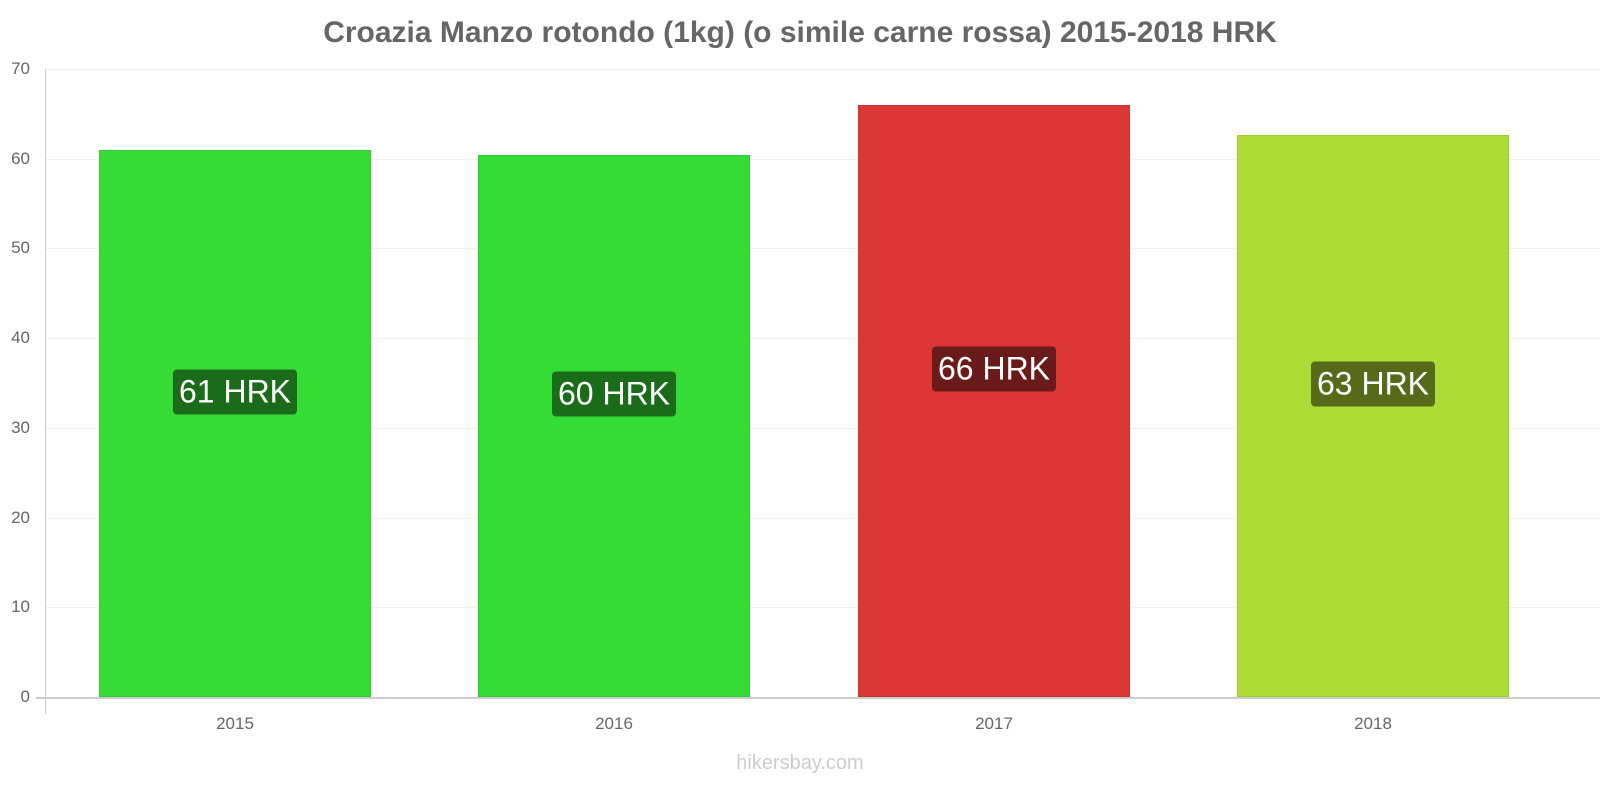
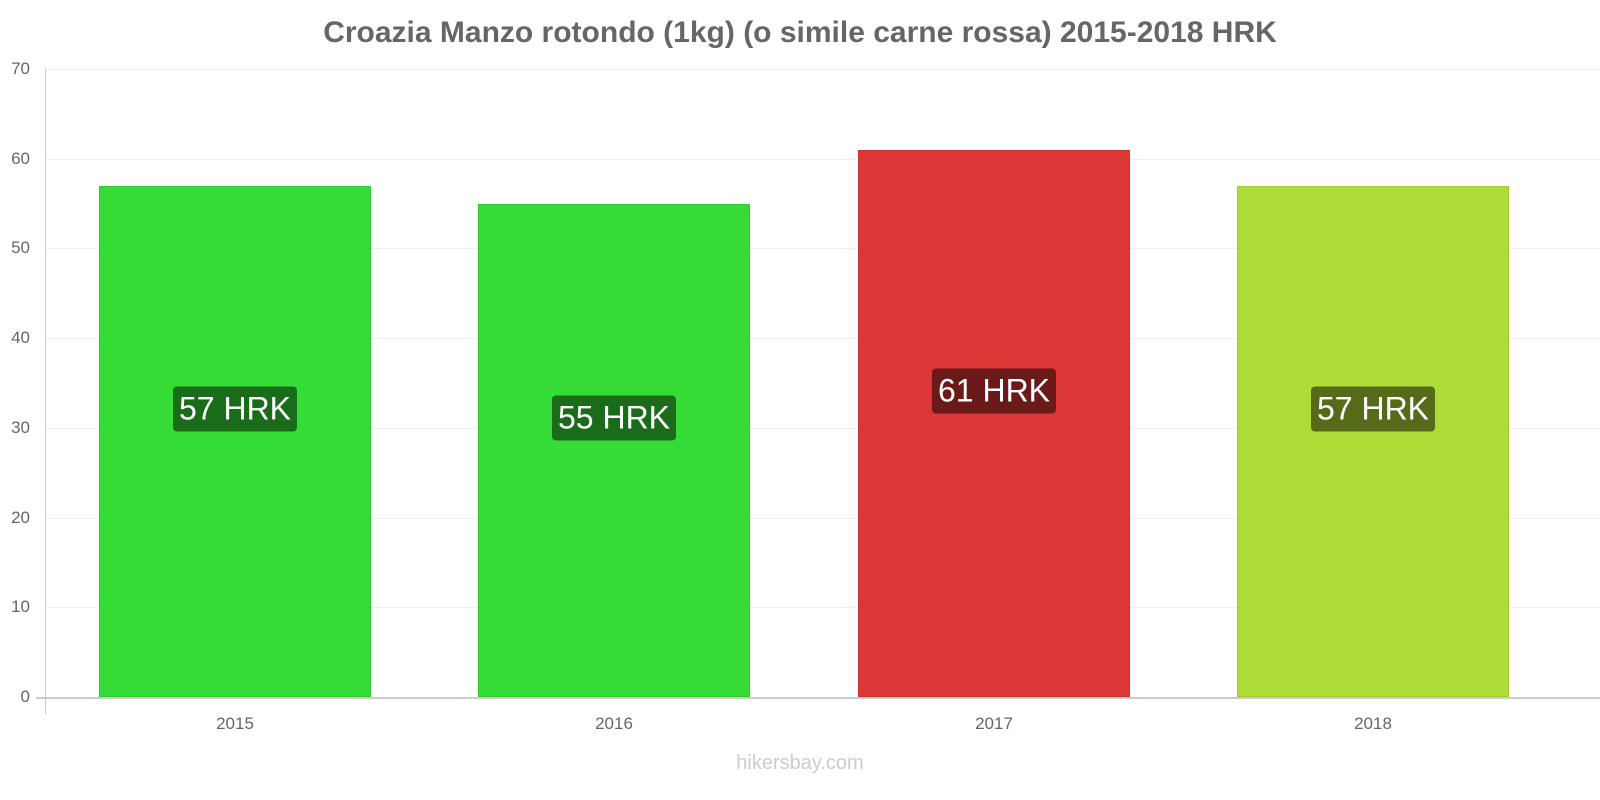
2015: 61 -> 57
2016: 60 -> 55
2017: 66 -> 61
2018: 63 -> 57
